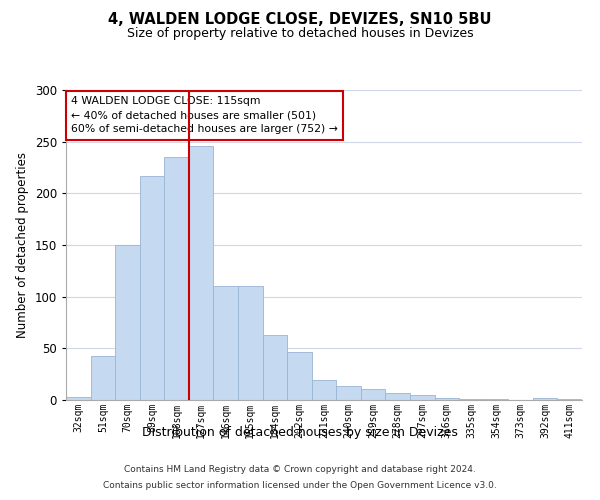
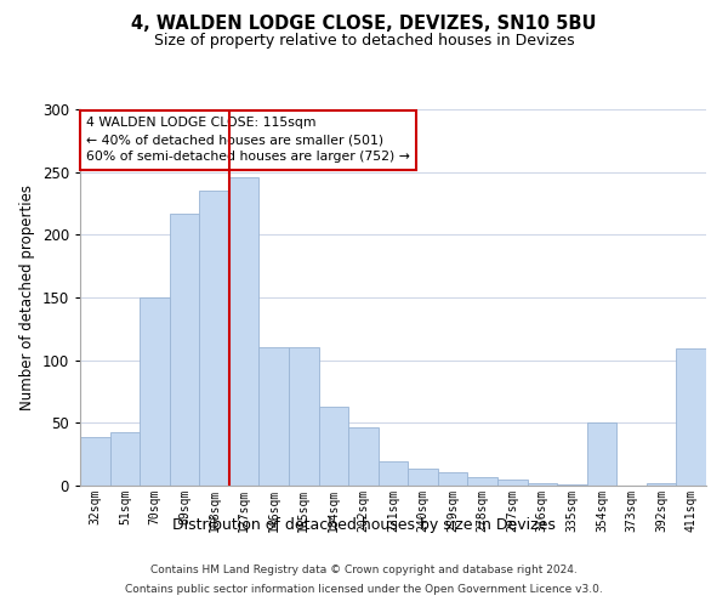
32sqm: 3 -> 39
354sqm: 1 -> 50
411sqm: 1 -> 109
